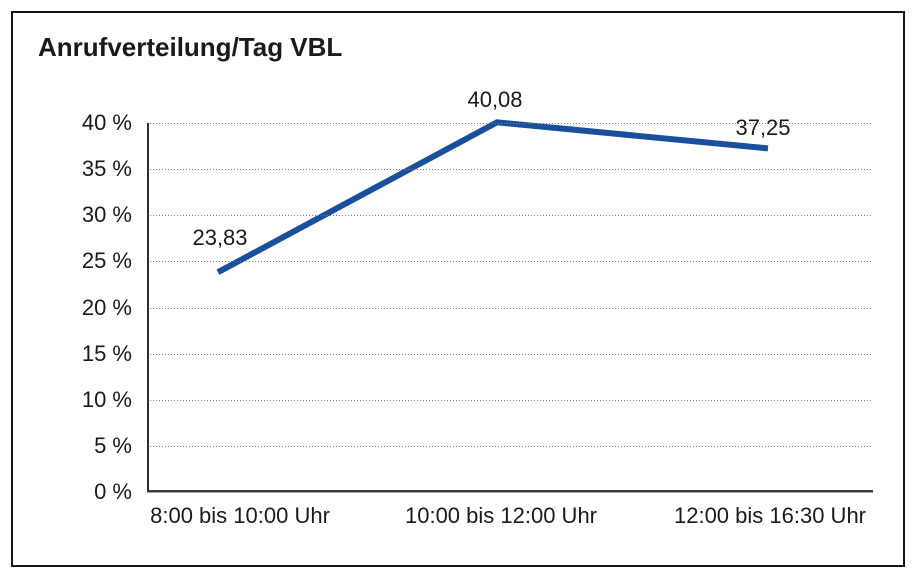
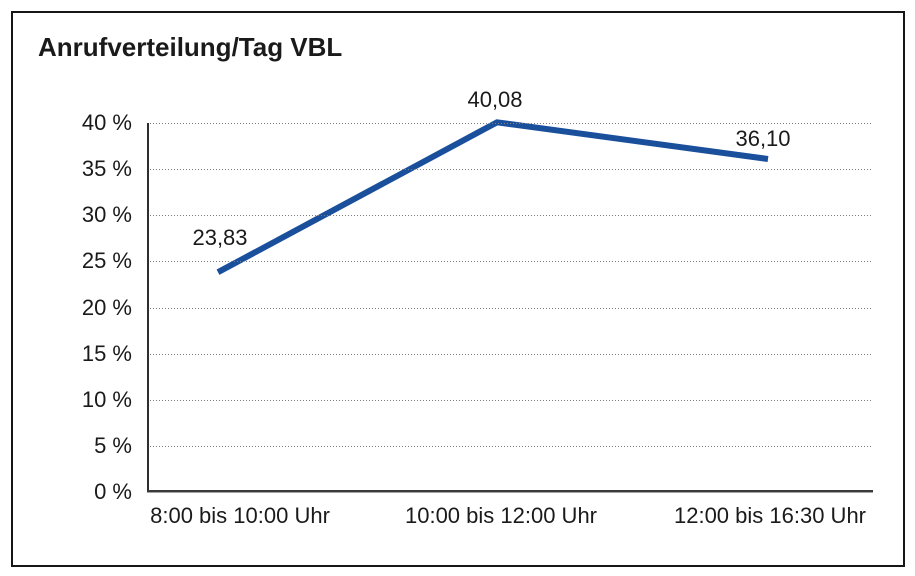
12:00 bis 16:30 Uhr: 37,25 -> 36,10
